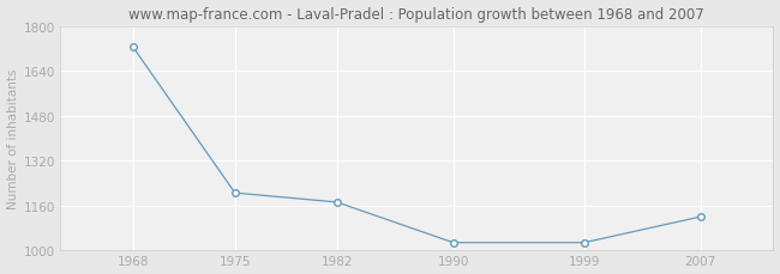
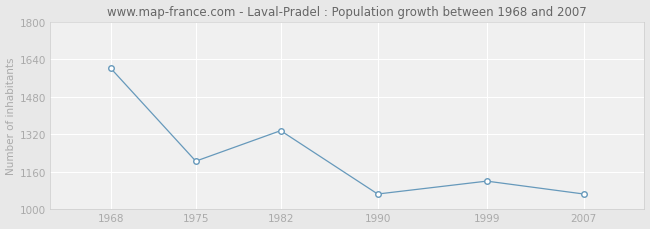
1968: 1724 -> 1600
1982: 1172 -> 1335
1990: 1028 -> 1065
1999: 1028 -> 1120
2007: 1120 -> 1065
